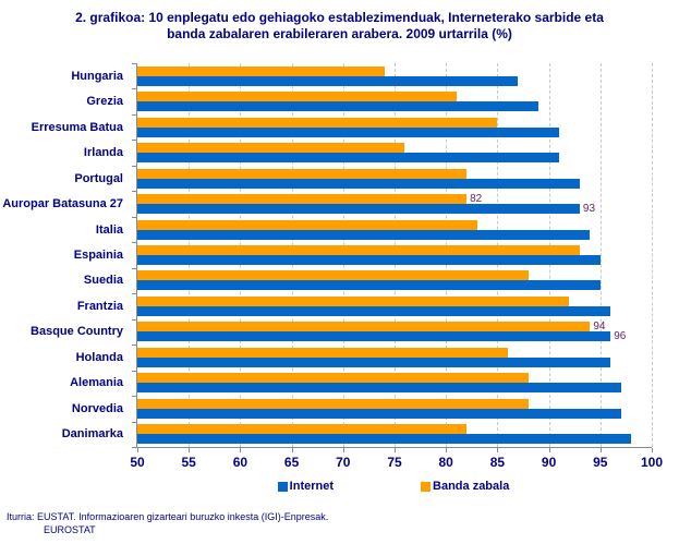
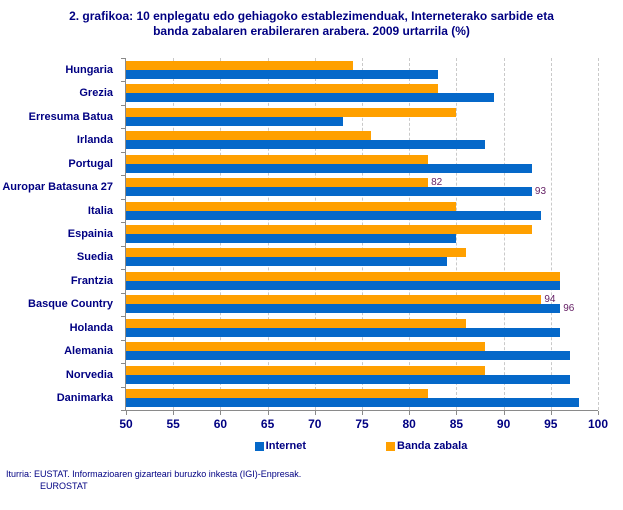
Internet/Hungaria: 87 -> 83
Banda zabala/Grezia: 81 -> 83
Internet/Erresuma Batua: 91 -> 73
Internet/Irlanda: 91 -> 88
Banda zabala/Italia: 83 -> 85
Internet/Espainia: 95 -> 85
Internet/Suedia: 95 -> 84
Banda zabala/Suedia: 88 -> 86
Banda zabala/Frantzia: 92 -> 96
